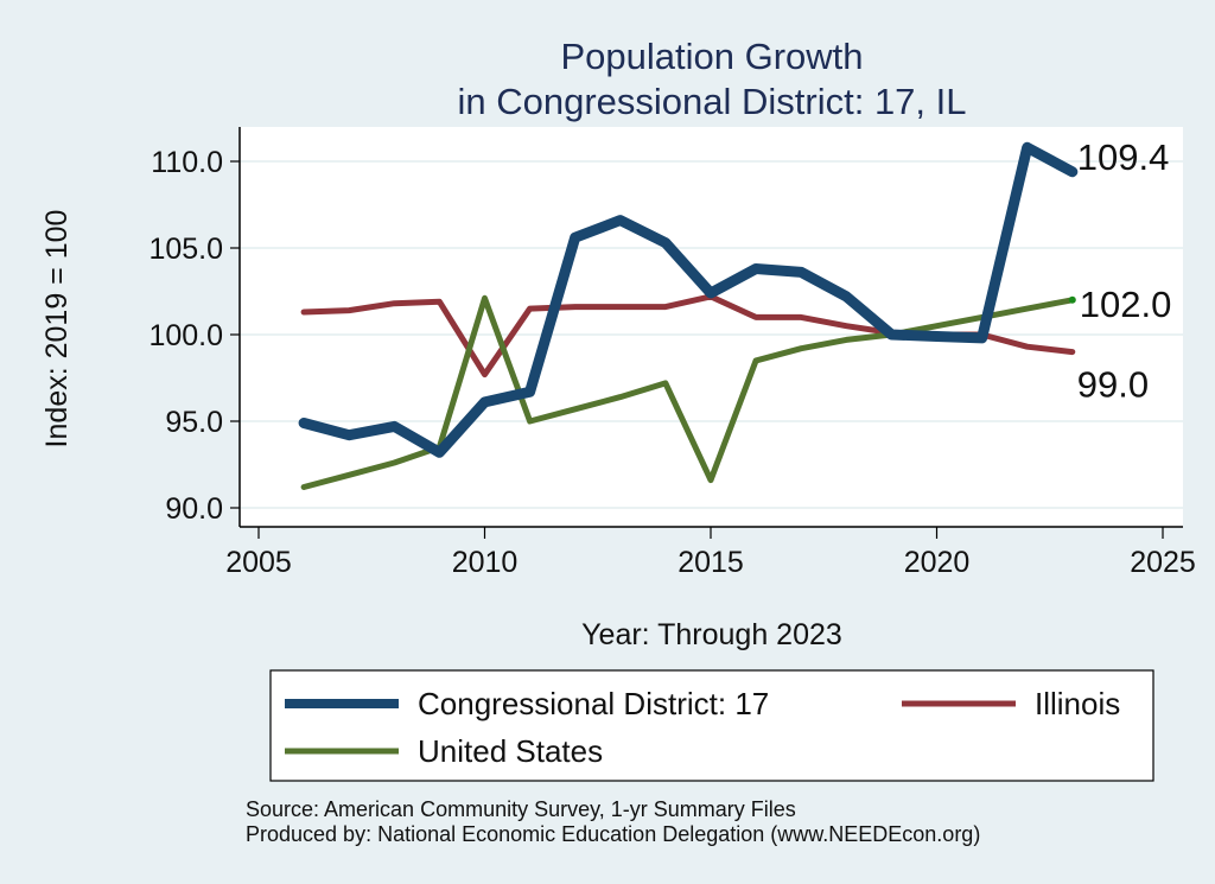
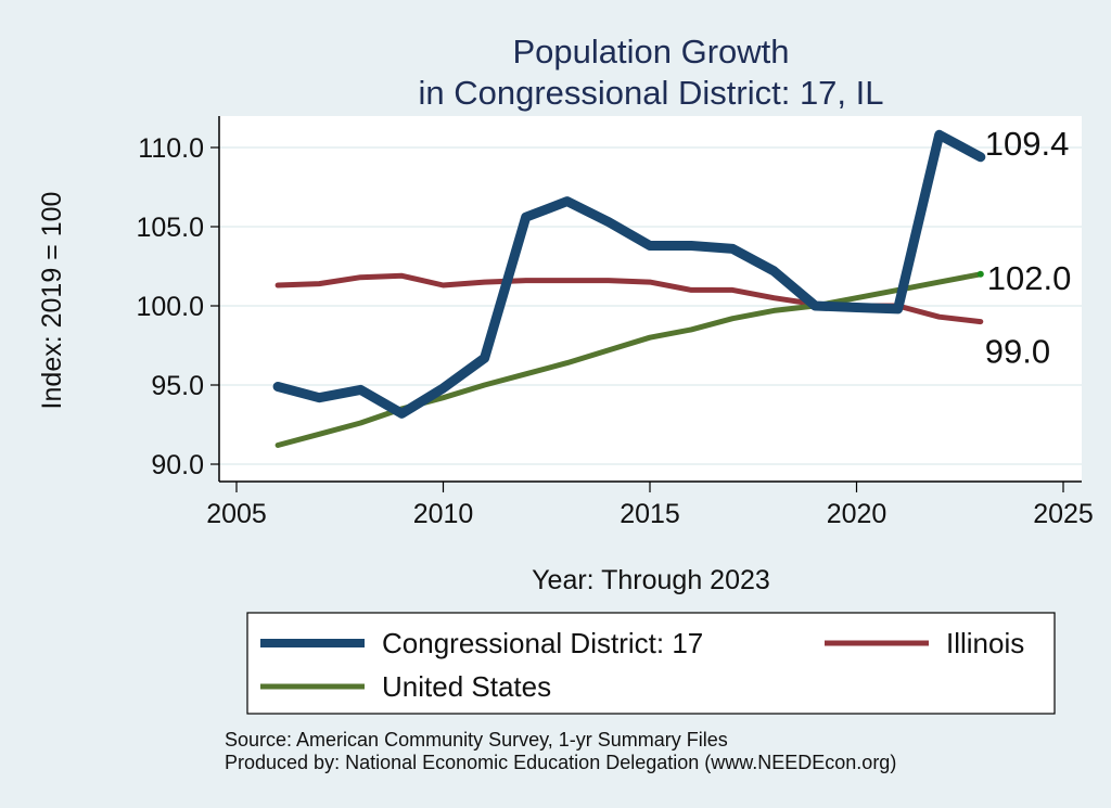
Congressional District: 17/2010: 96.1 -> 94.8
Illinois/2010: 97.7 -> 101.3
United States/2010: 102.1 -> 94.2
Congressional District: 17/2015: 102.4 -> 103.8
Illinois/2015: 102.2 -> 101.5
United States/2015: 91.6 -> 98.0
